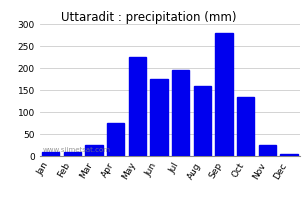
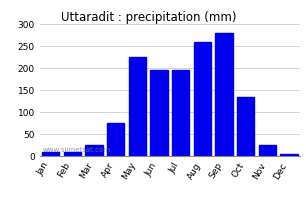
Jun: 175 -> 195
Aug: 160 -> 260
